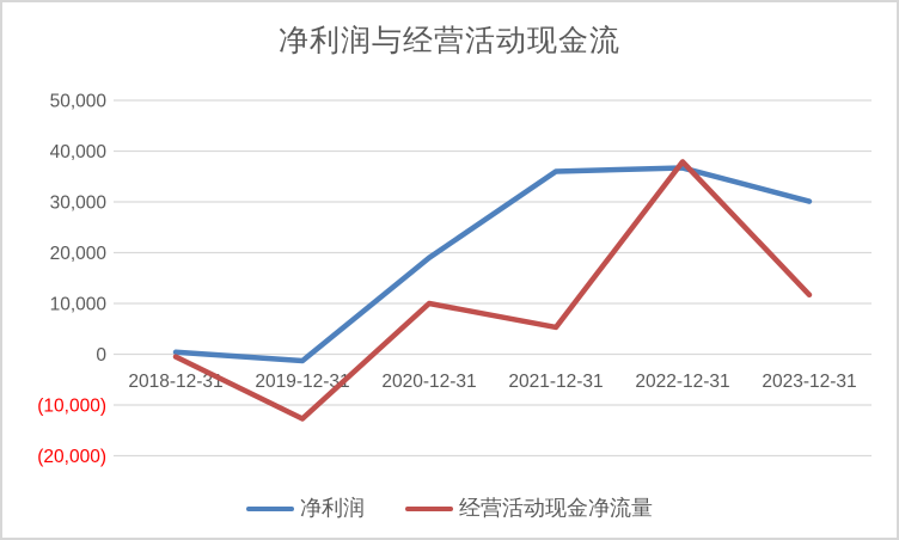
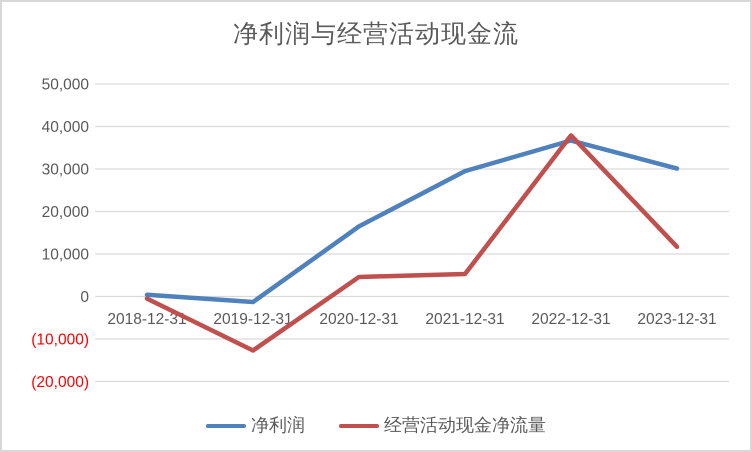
净利润/2020-12-31: 19000 -> 16000
经营活动现金净流量/2020-12-31: 10000 -> 5000
净利润/2021-12-31: 36000 -> 30000
